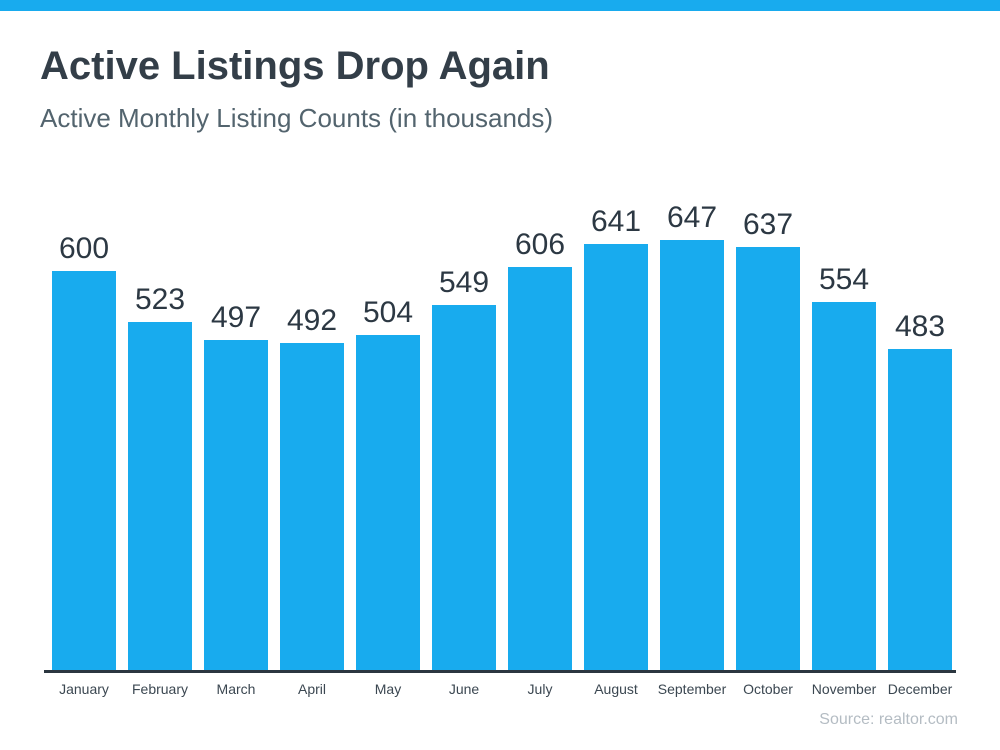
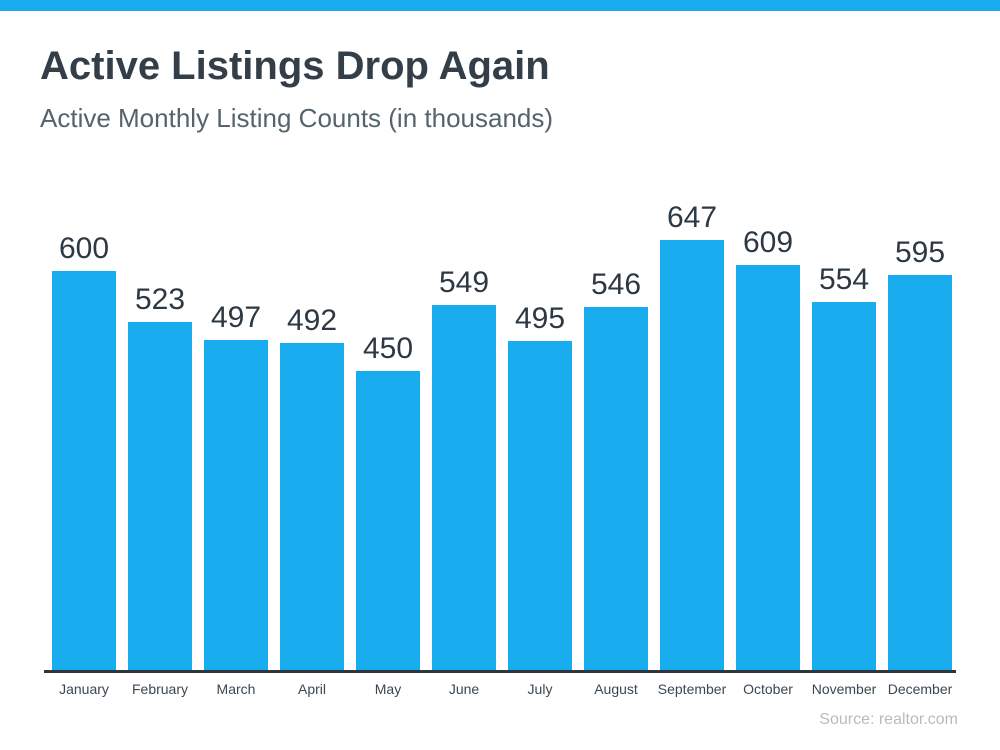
May: 504 -> 450
July: 606 -> 495
August: 641 -> 546
October: 637 -> 609
December: 483 -> 595
